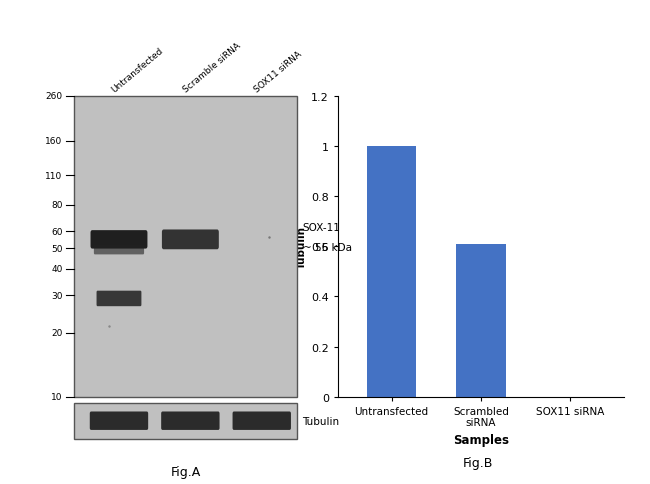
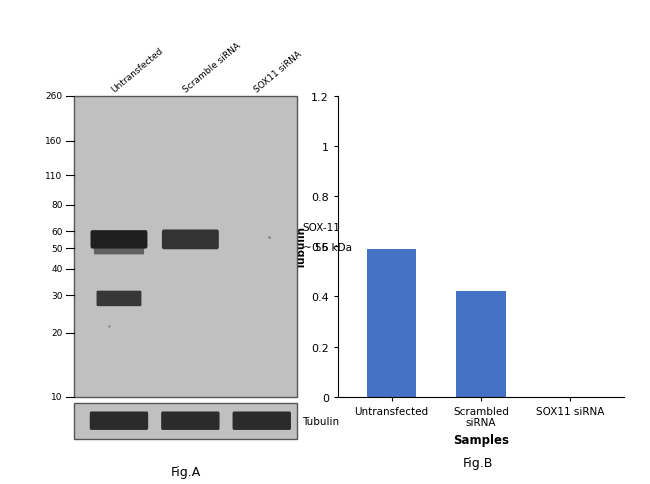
Untransfected: 1.00 -> 0.59
Scrambled siRNA: 0.61 -> 0.42
